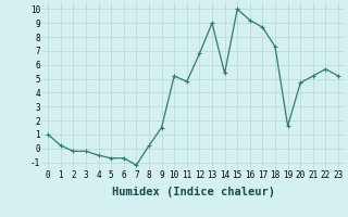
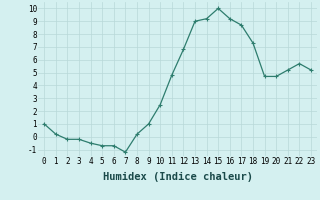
9: 1.5 -> 1.0
10: 5.2 -> 2.5
14: 5.4 -> 9.2
19: 1.6 -> 4.7
